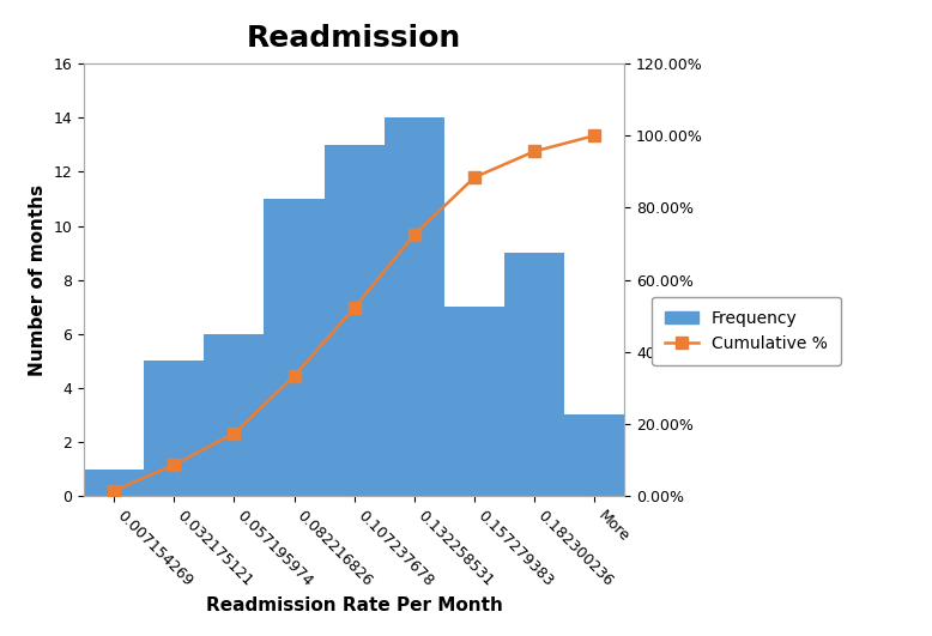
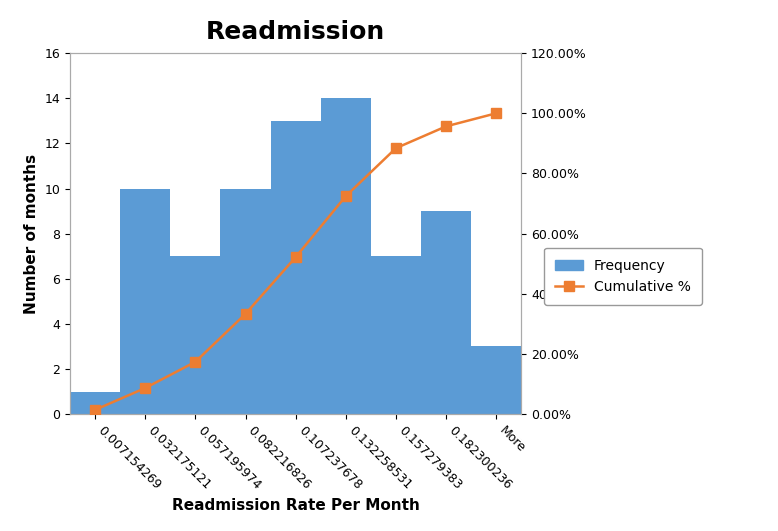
Frequency/0.032175121: 5 -> 10
Frequency/0.057195974: 6 -> 7
Frequency/0.082216826: 11 -> 10
